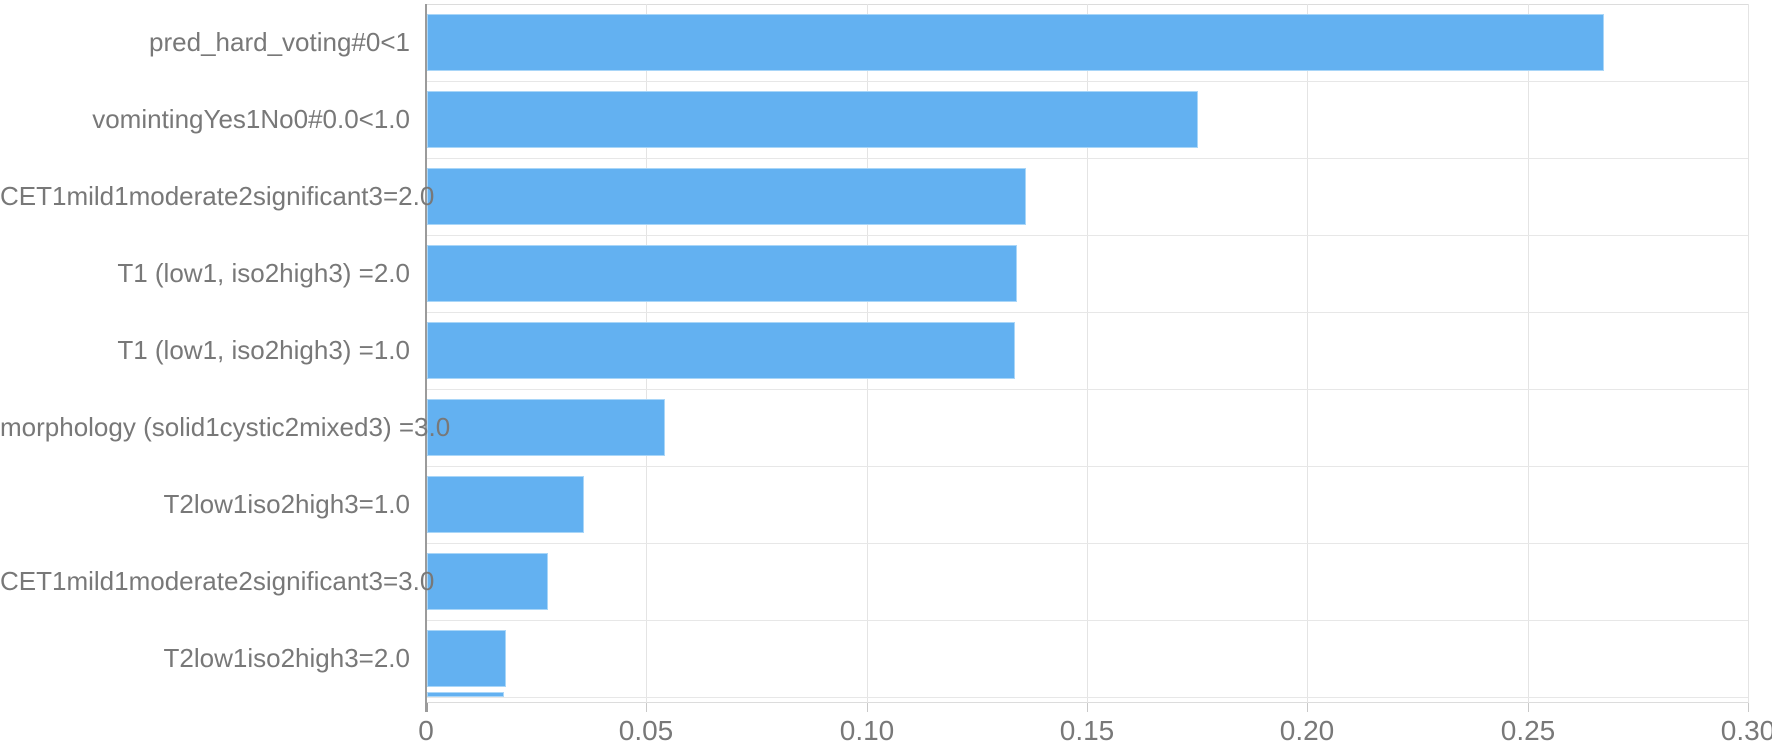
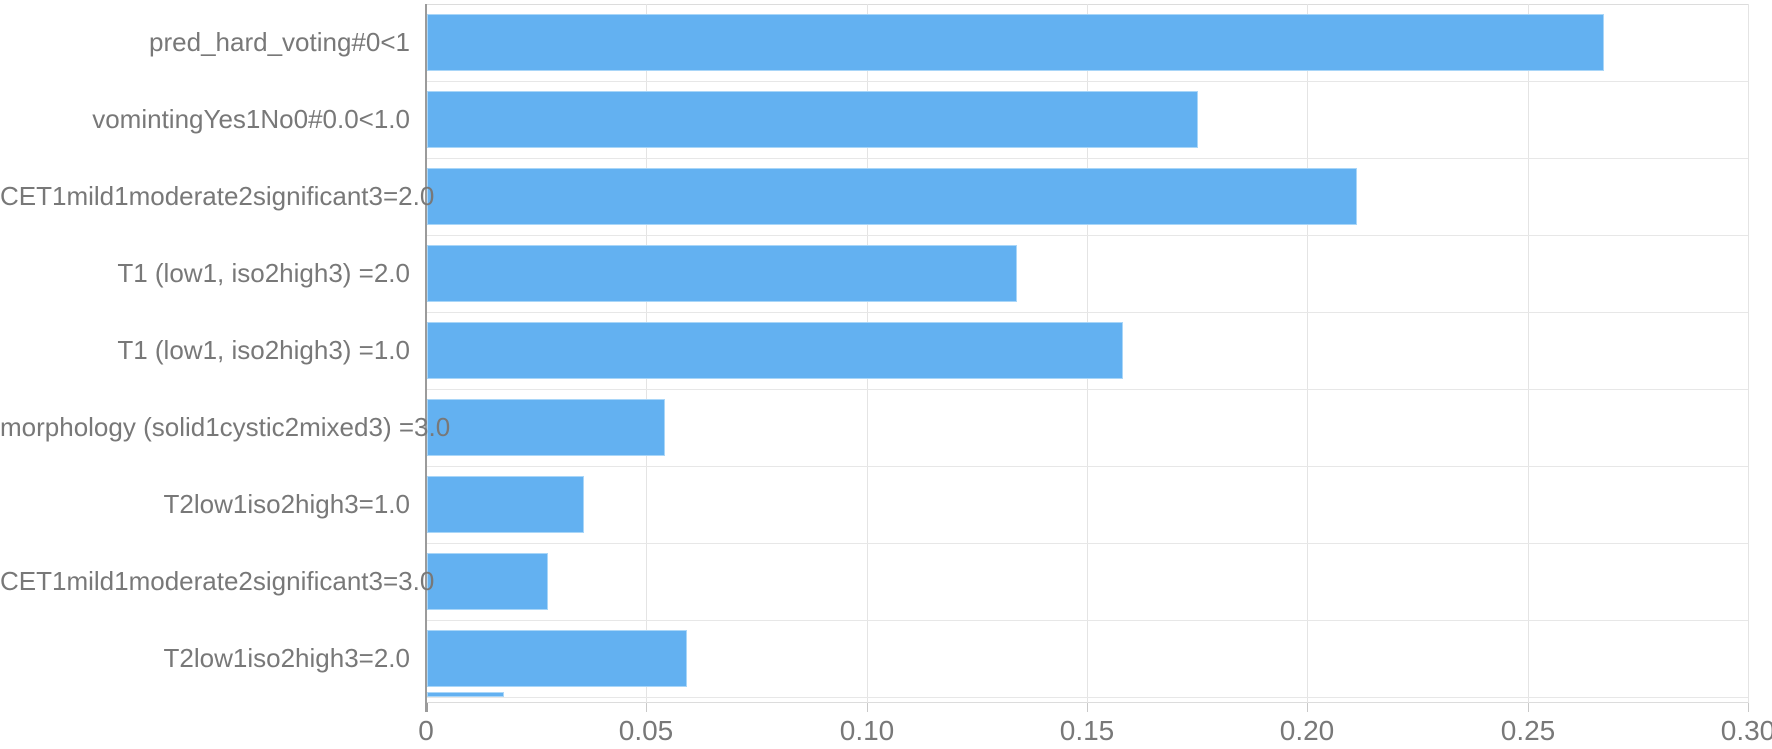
CET1mild1moderate2significant3=2.0: 0.136 -> 0.211
T1 (low1, iso2high3) =1.0: 0.134 -> 0.158
T2low1iso2high3=2.0: 0.018 -> 0.059
